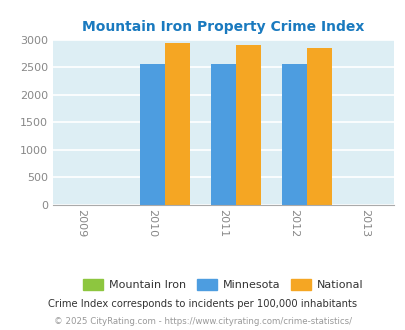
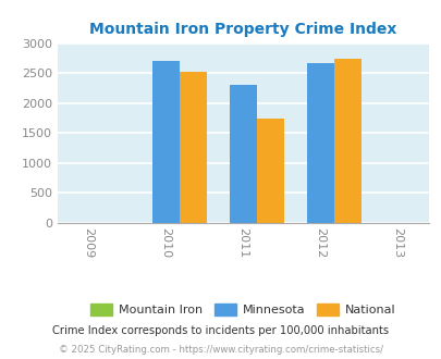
Minnesota/2010: 2560 -> 2700
National/2010: 2930 -> 2520
Minnesota/2011: 2550 -> 2300
National/2011: 2910 -> 1740
Minnesota/2012: 2560 -> 2660
National/2012: 2860 -> 2740
